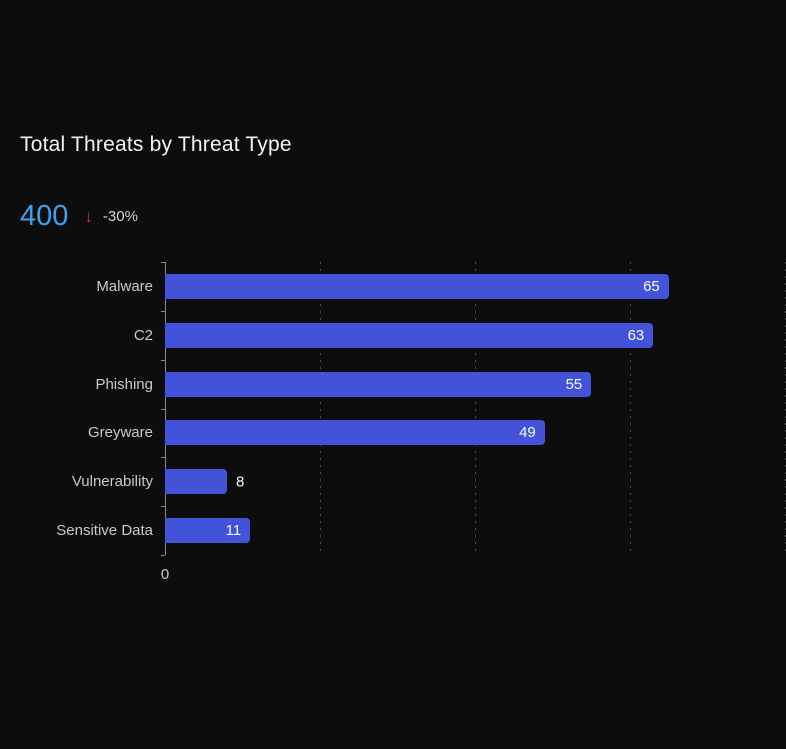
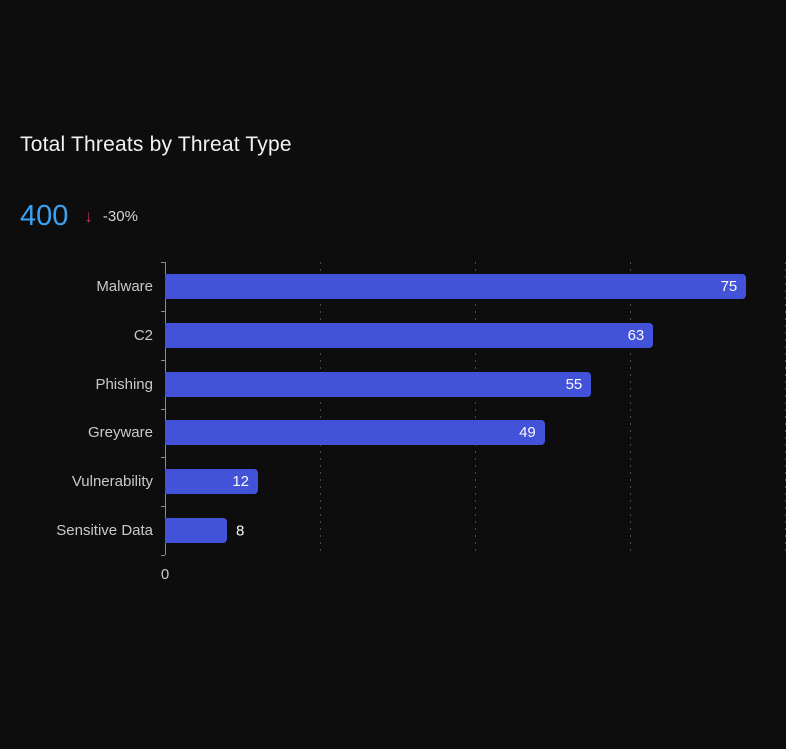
Malware: 65 -> 75
Vulnerability: 8 -> 12
Sensitive Data: 11 -> 8
